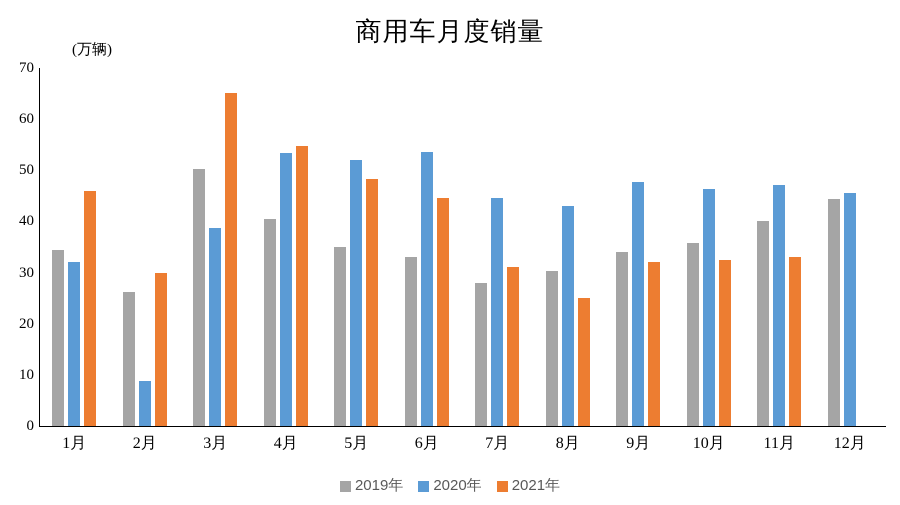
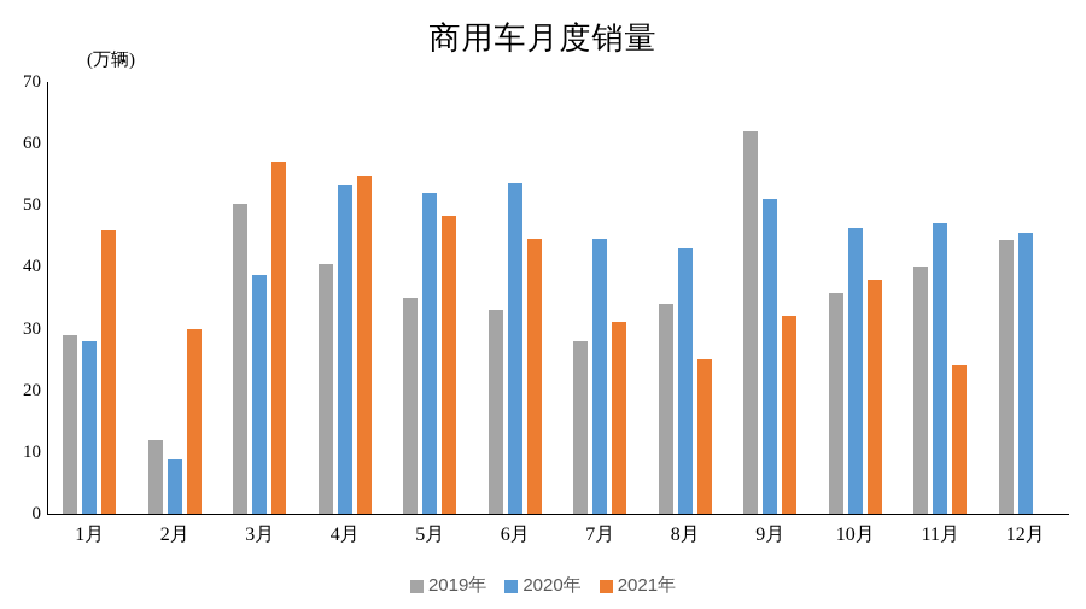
2019年/1月: 34 -> 29
2020年/1月: 32 -> 28
2019年/2月: 26 -> 12
2021年/3月: 65 -> 57
2019年/8月: 30 -> 34
2019年/9月: 34 -> 62
2020年/9月: 48 -> 51
2021年/10月: 32 -> 38
2021年/11月: 33 -> 24
